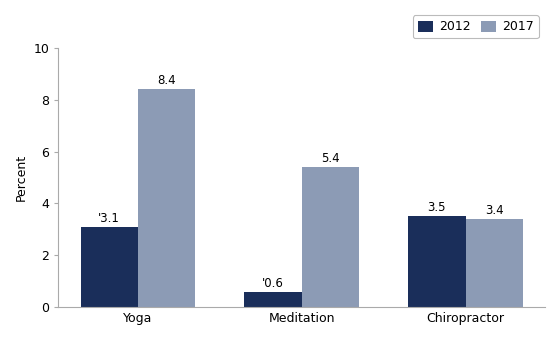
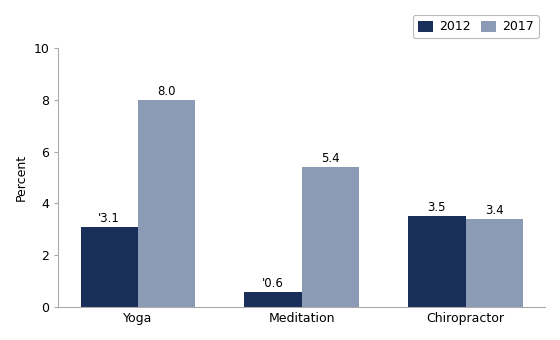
2017/Yoga: 8.4 -> 8.0
